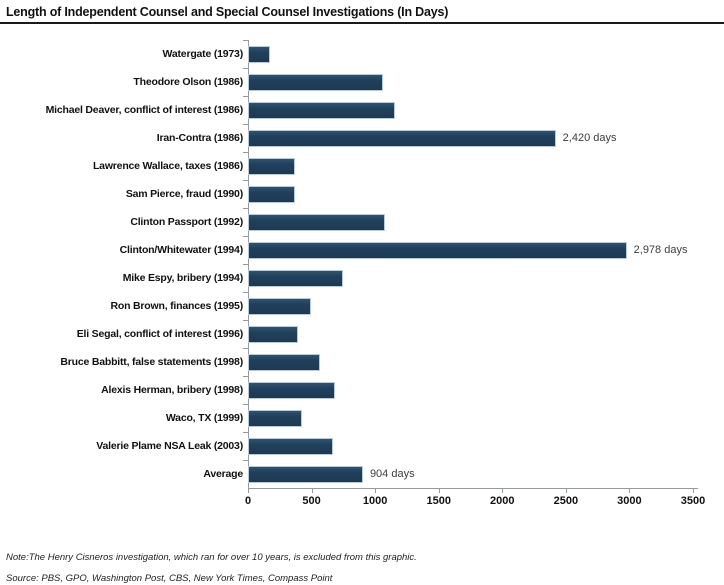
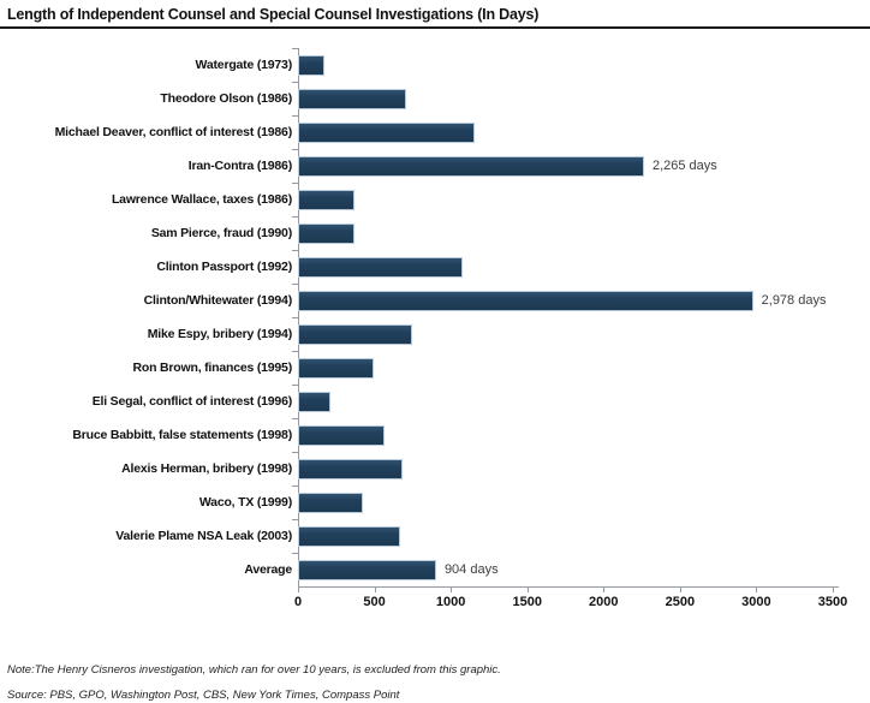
Theodore Olson (1986): 1060 -> 710
Iran-Contra (1986): 2,420 -> 2,265
Eli Segal, conflict of interest (1996): 390 -> 210
